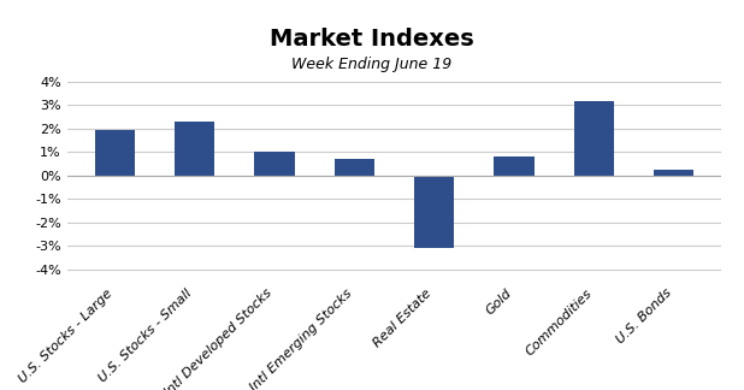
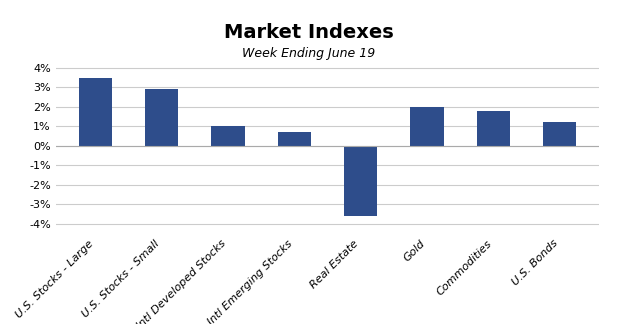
U.S. Stocks - Large: 1.9% -> 3.5%
U.S. Stocks - Small: 2.3% -> 2.9%
Real Estate: -3.1% -> -3.6%
Gold: 0.8% -> 2.0%
Commodities: 3.2% -> 1.8%
U.S. Bonds: 0.3% -> 1.2%
